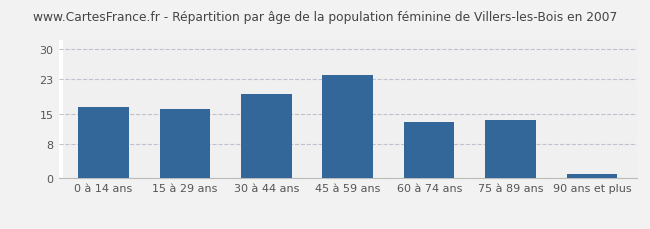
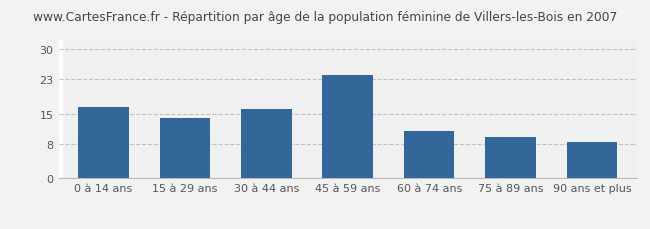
15 à 29 ans: 16.0 -> 14.0
30 à 44 ans: 19.5 -> 16.0
60 à 74 ans: 13.0 -> 11.0
75 à 89 ans: 13.5 -> 9.5
90 ans et plus: 1.0 -> 8.5
